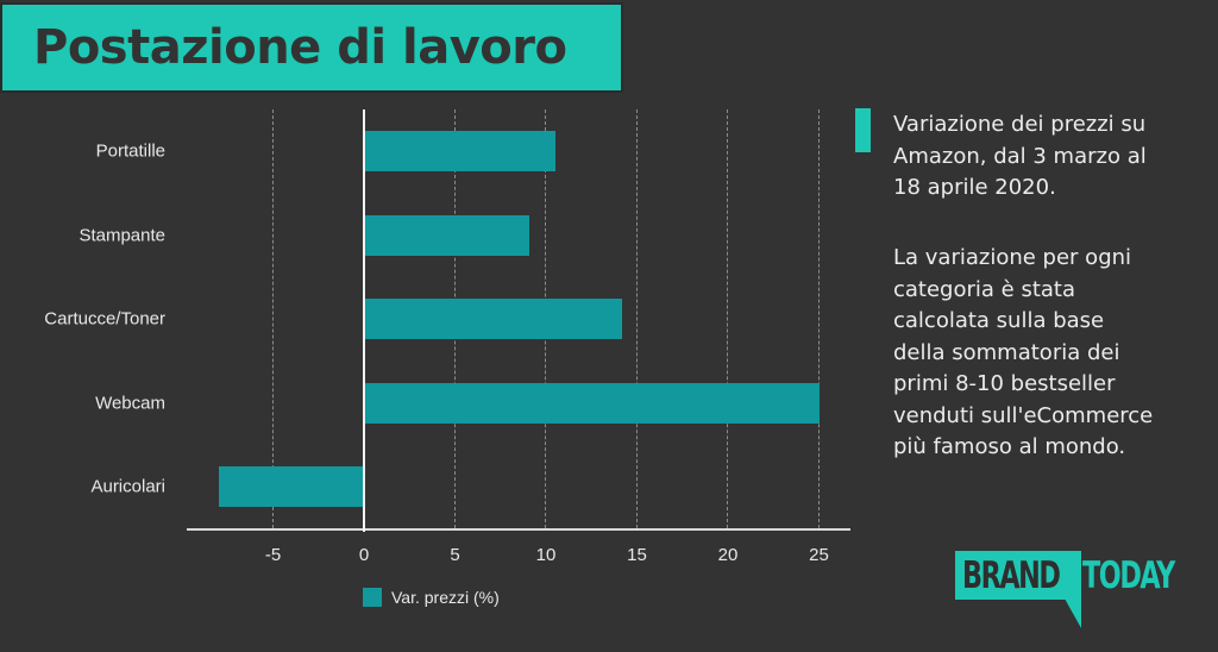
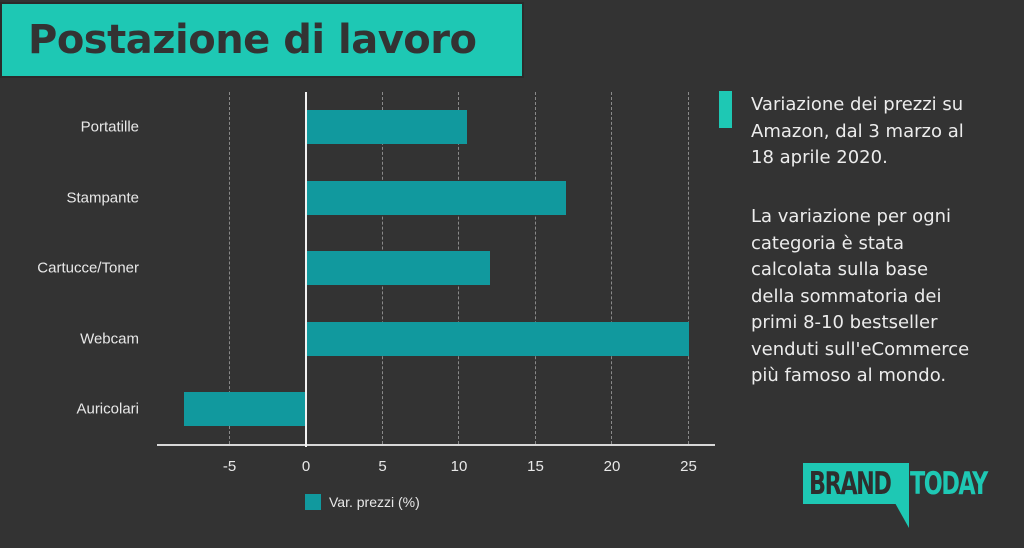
Stampante: 9.1 -> 17.0
Cartucce/Toner: 14.2 -> 12.0
